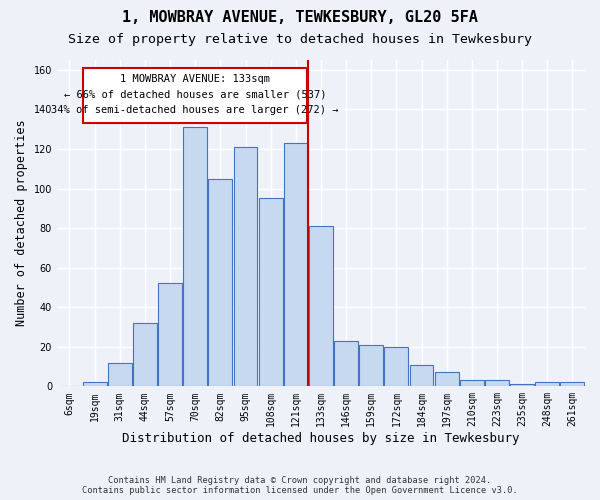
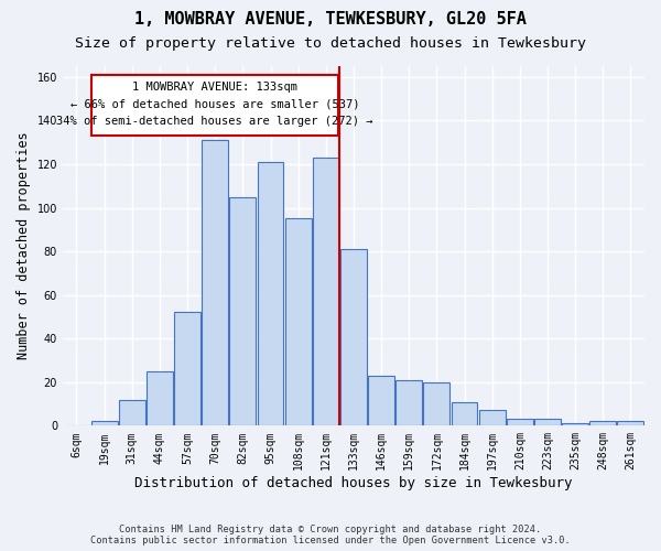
44sqm: 32 -> 25
